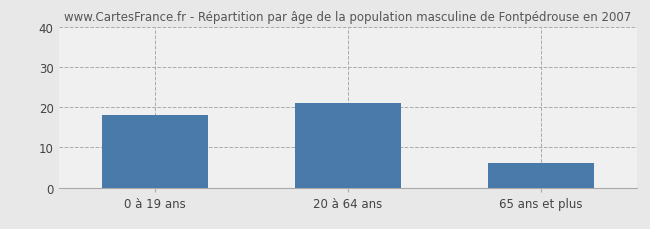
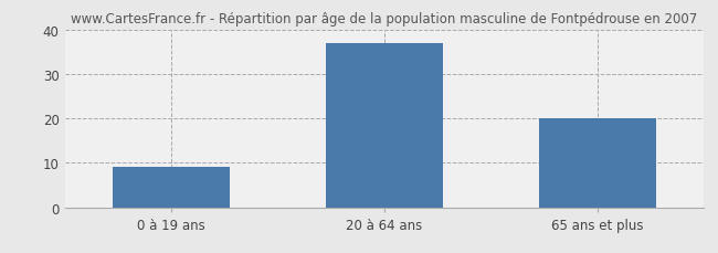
0 à 19 ans: 18 -> 9
20 à 64 ans: 21 -> 37
65 ans et plus: 6 -> 20
